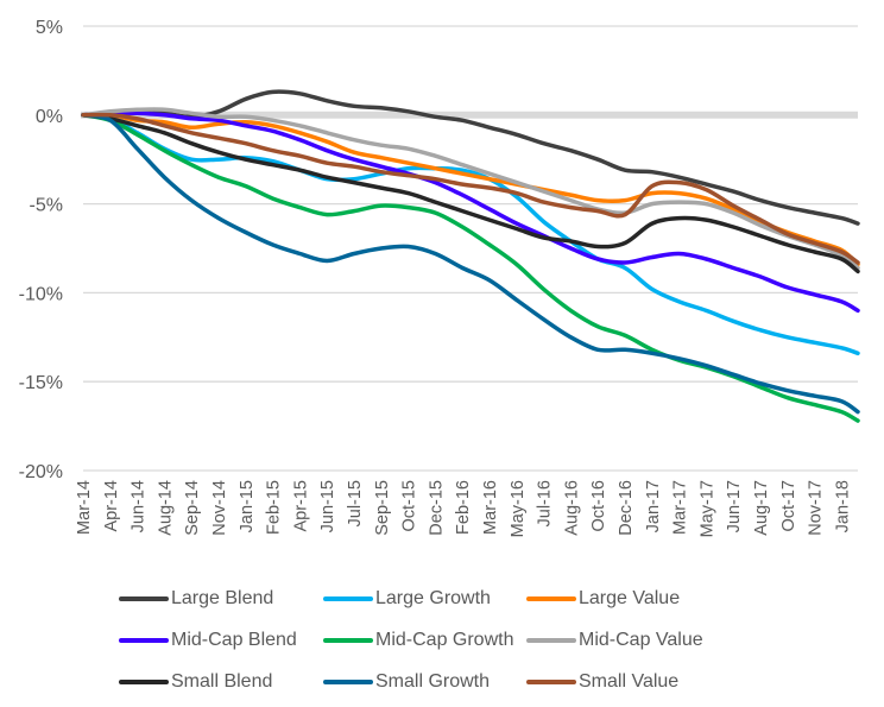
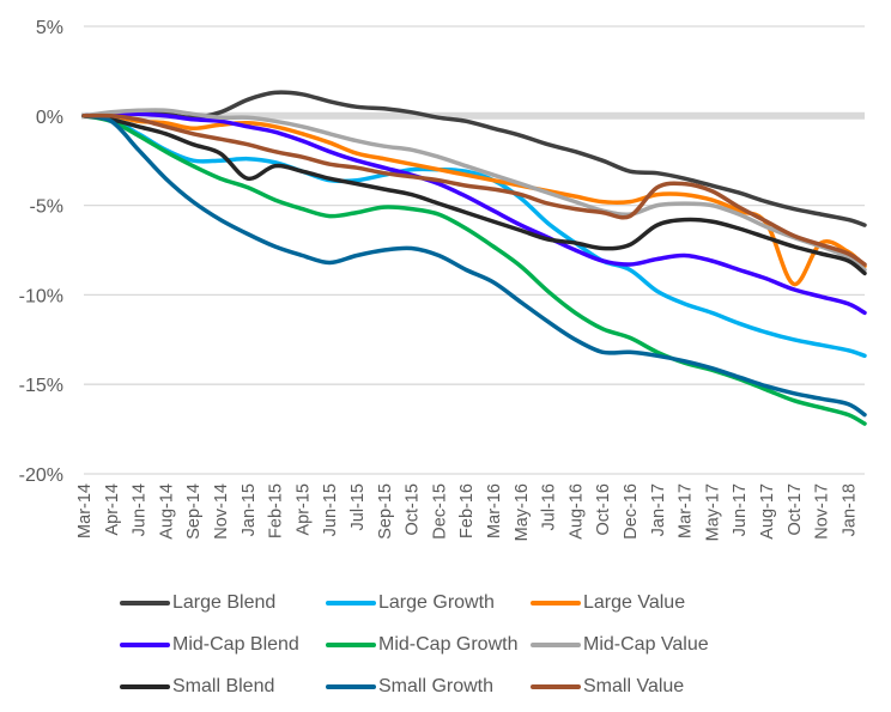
Small Blend/Jan-15: -2.5% -> -3.5%
Large Value/Oct-17: -6.6% -> -9.4%
